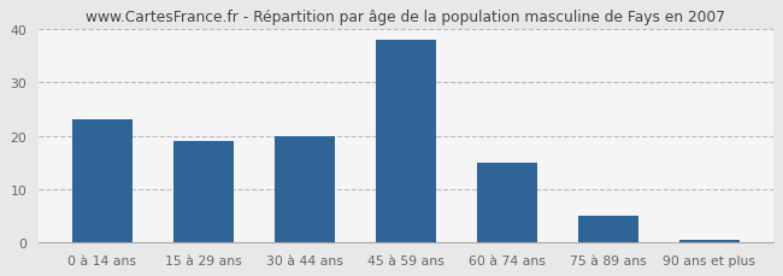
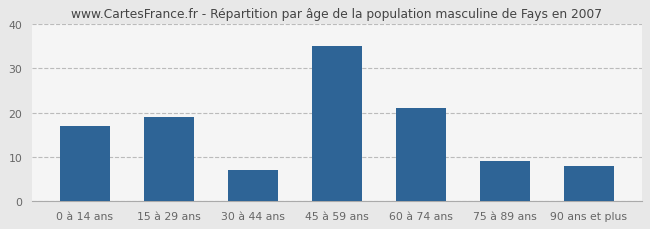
0 à 14 ans: 23.0 -> 17.0
30 à 44 ans: 20.0 -> 7.0
45 à 59 ans: 38.0 -> 35.0
60 à 74 ans: 15.0 -> 21.0
75 à 89 ans: 5.0 -> 9.0
90 ans et plus: 0.5 -> 8.0
